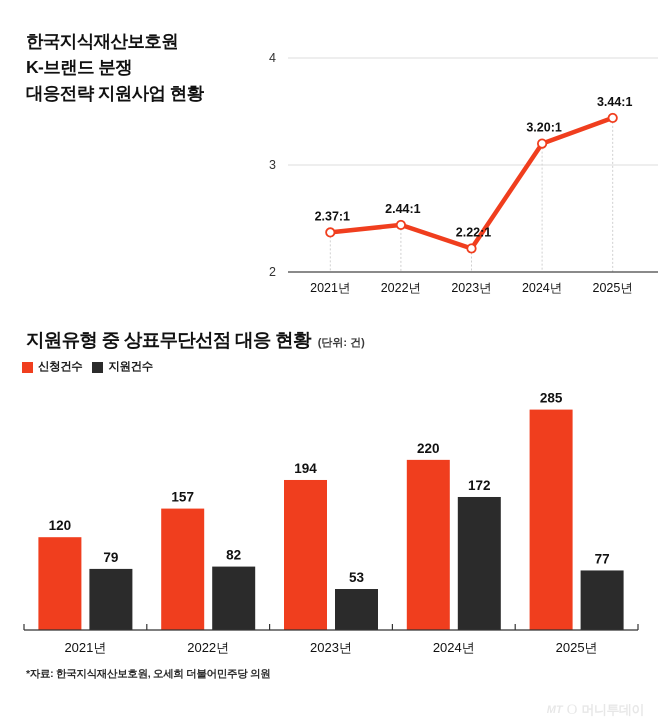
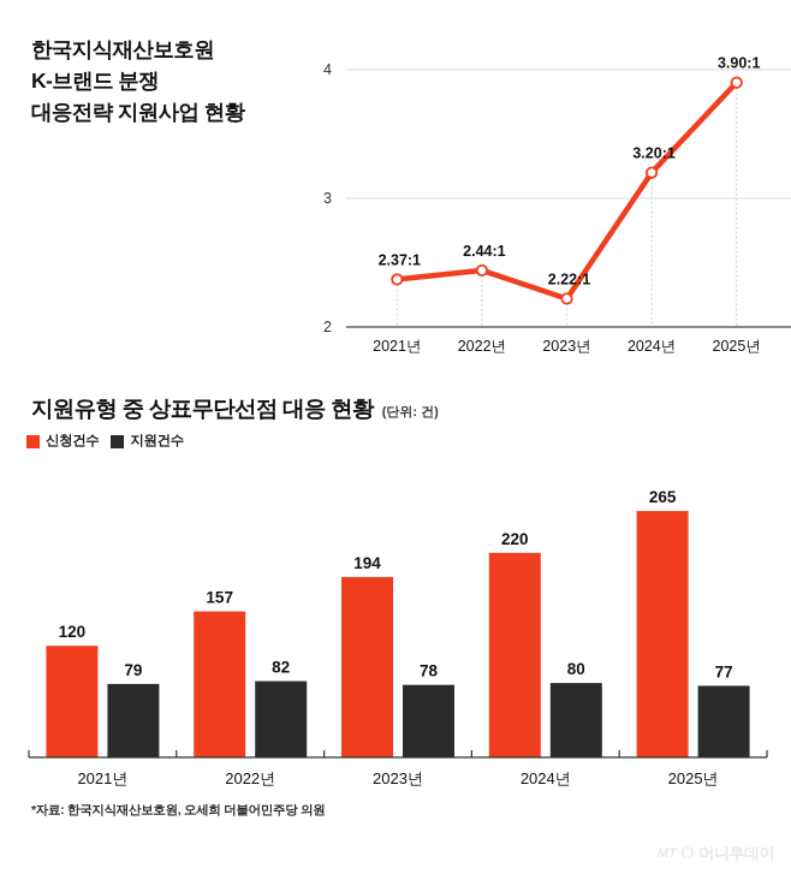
한국지식재산보호원 K-브랜드 분쟁 대응전략 지원사업 현황/2025년: 3.44 -> 3.90
지원유형 중 상표무단선점 대응 현황/지원건수/2023년: 53 -> 78
지원유형 중 상표무단선점 대응 현황/지원건수/2024년: 172 -> 80
지원유형 중 상표무단선점 대응 현황/신청건수/2025년: 285 -> 265
